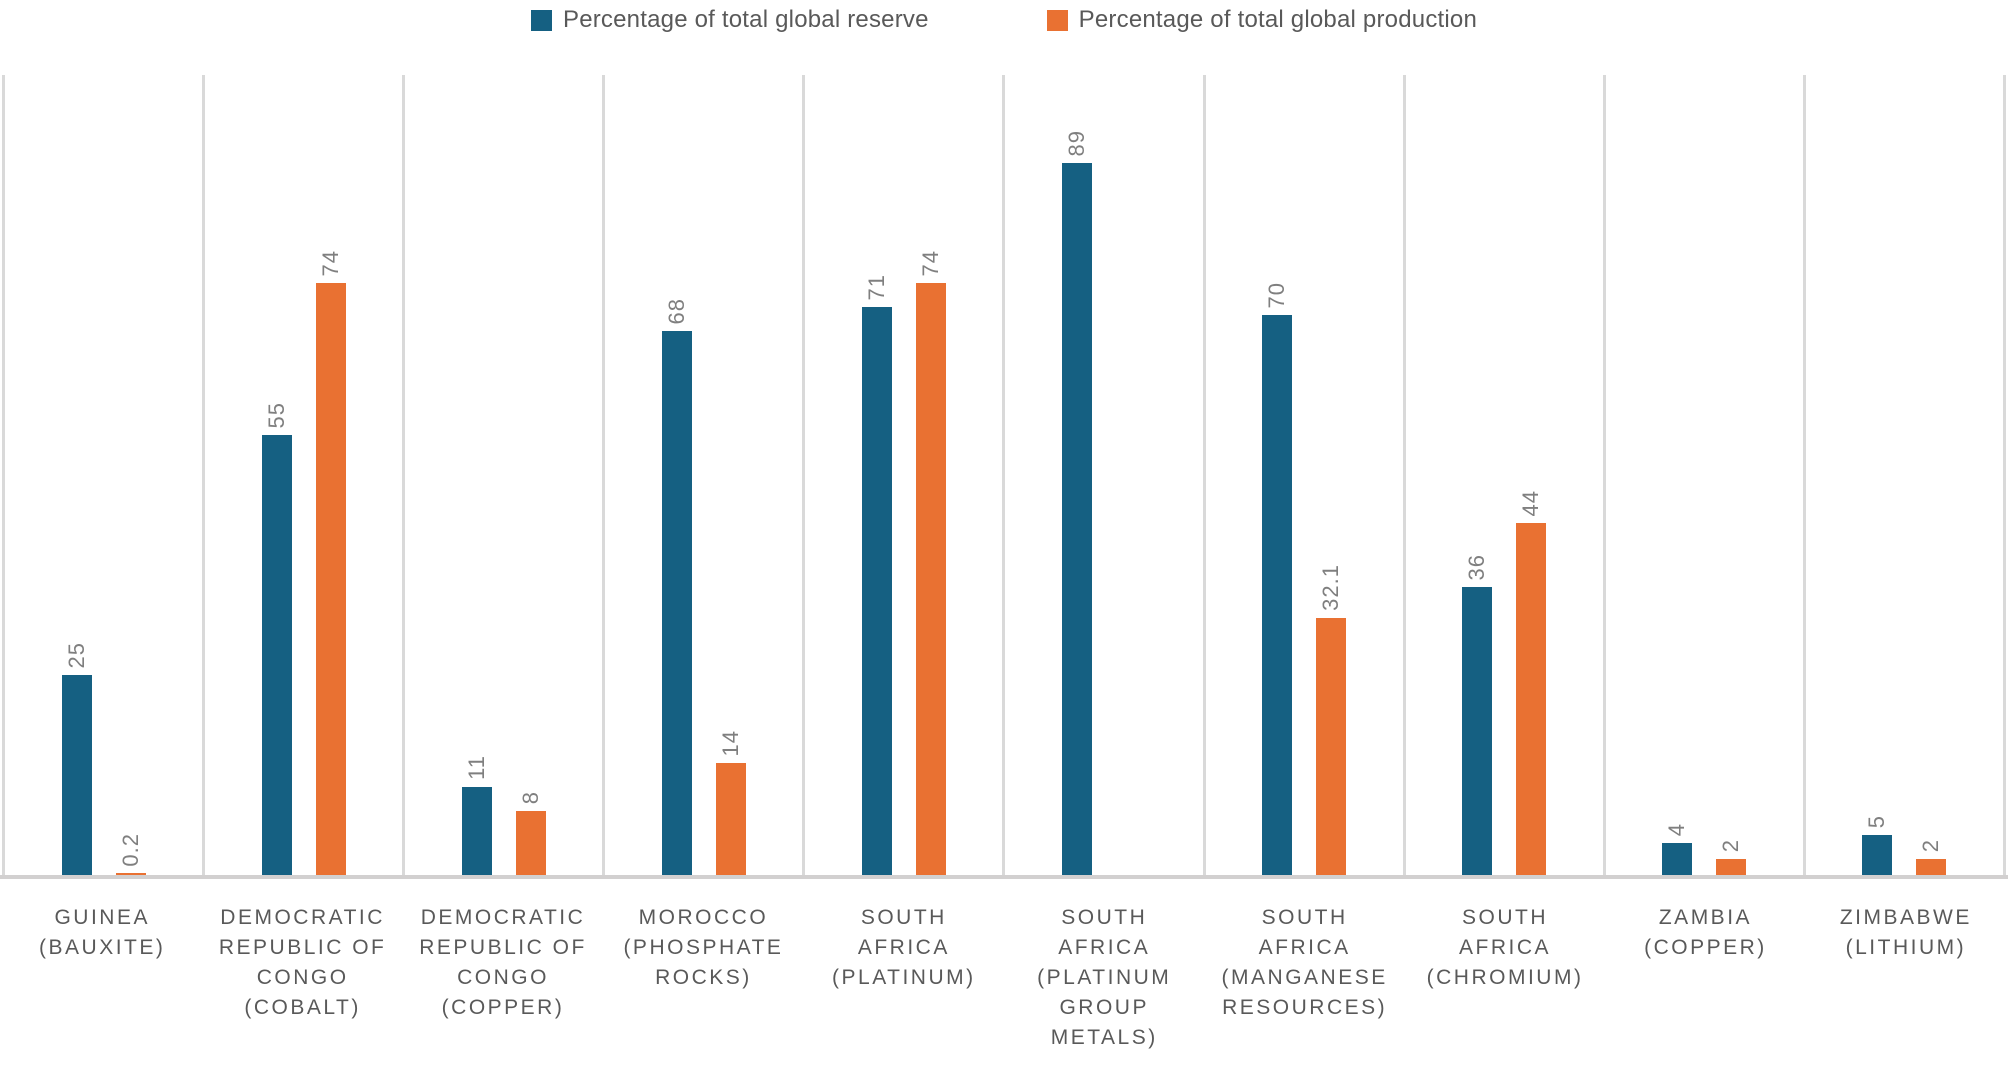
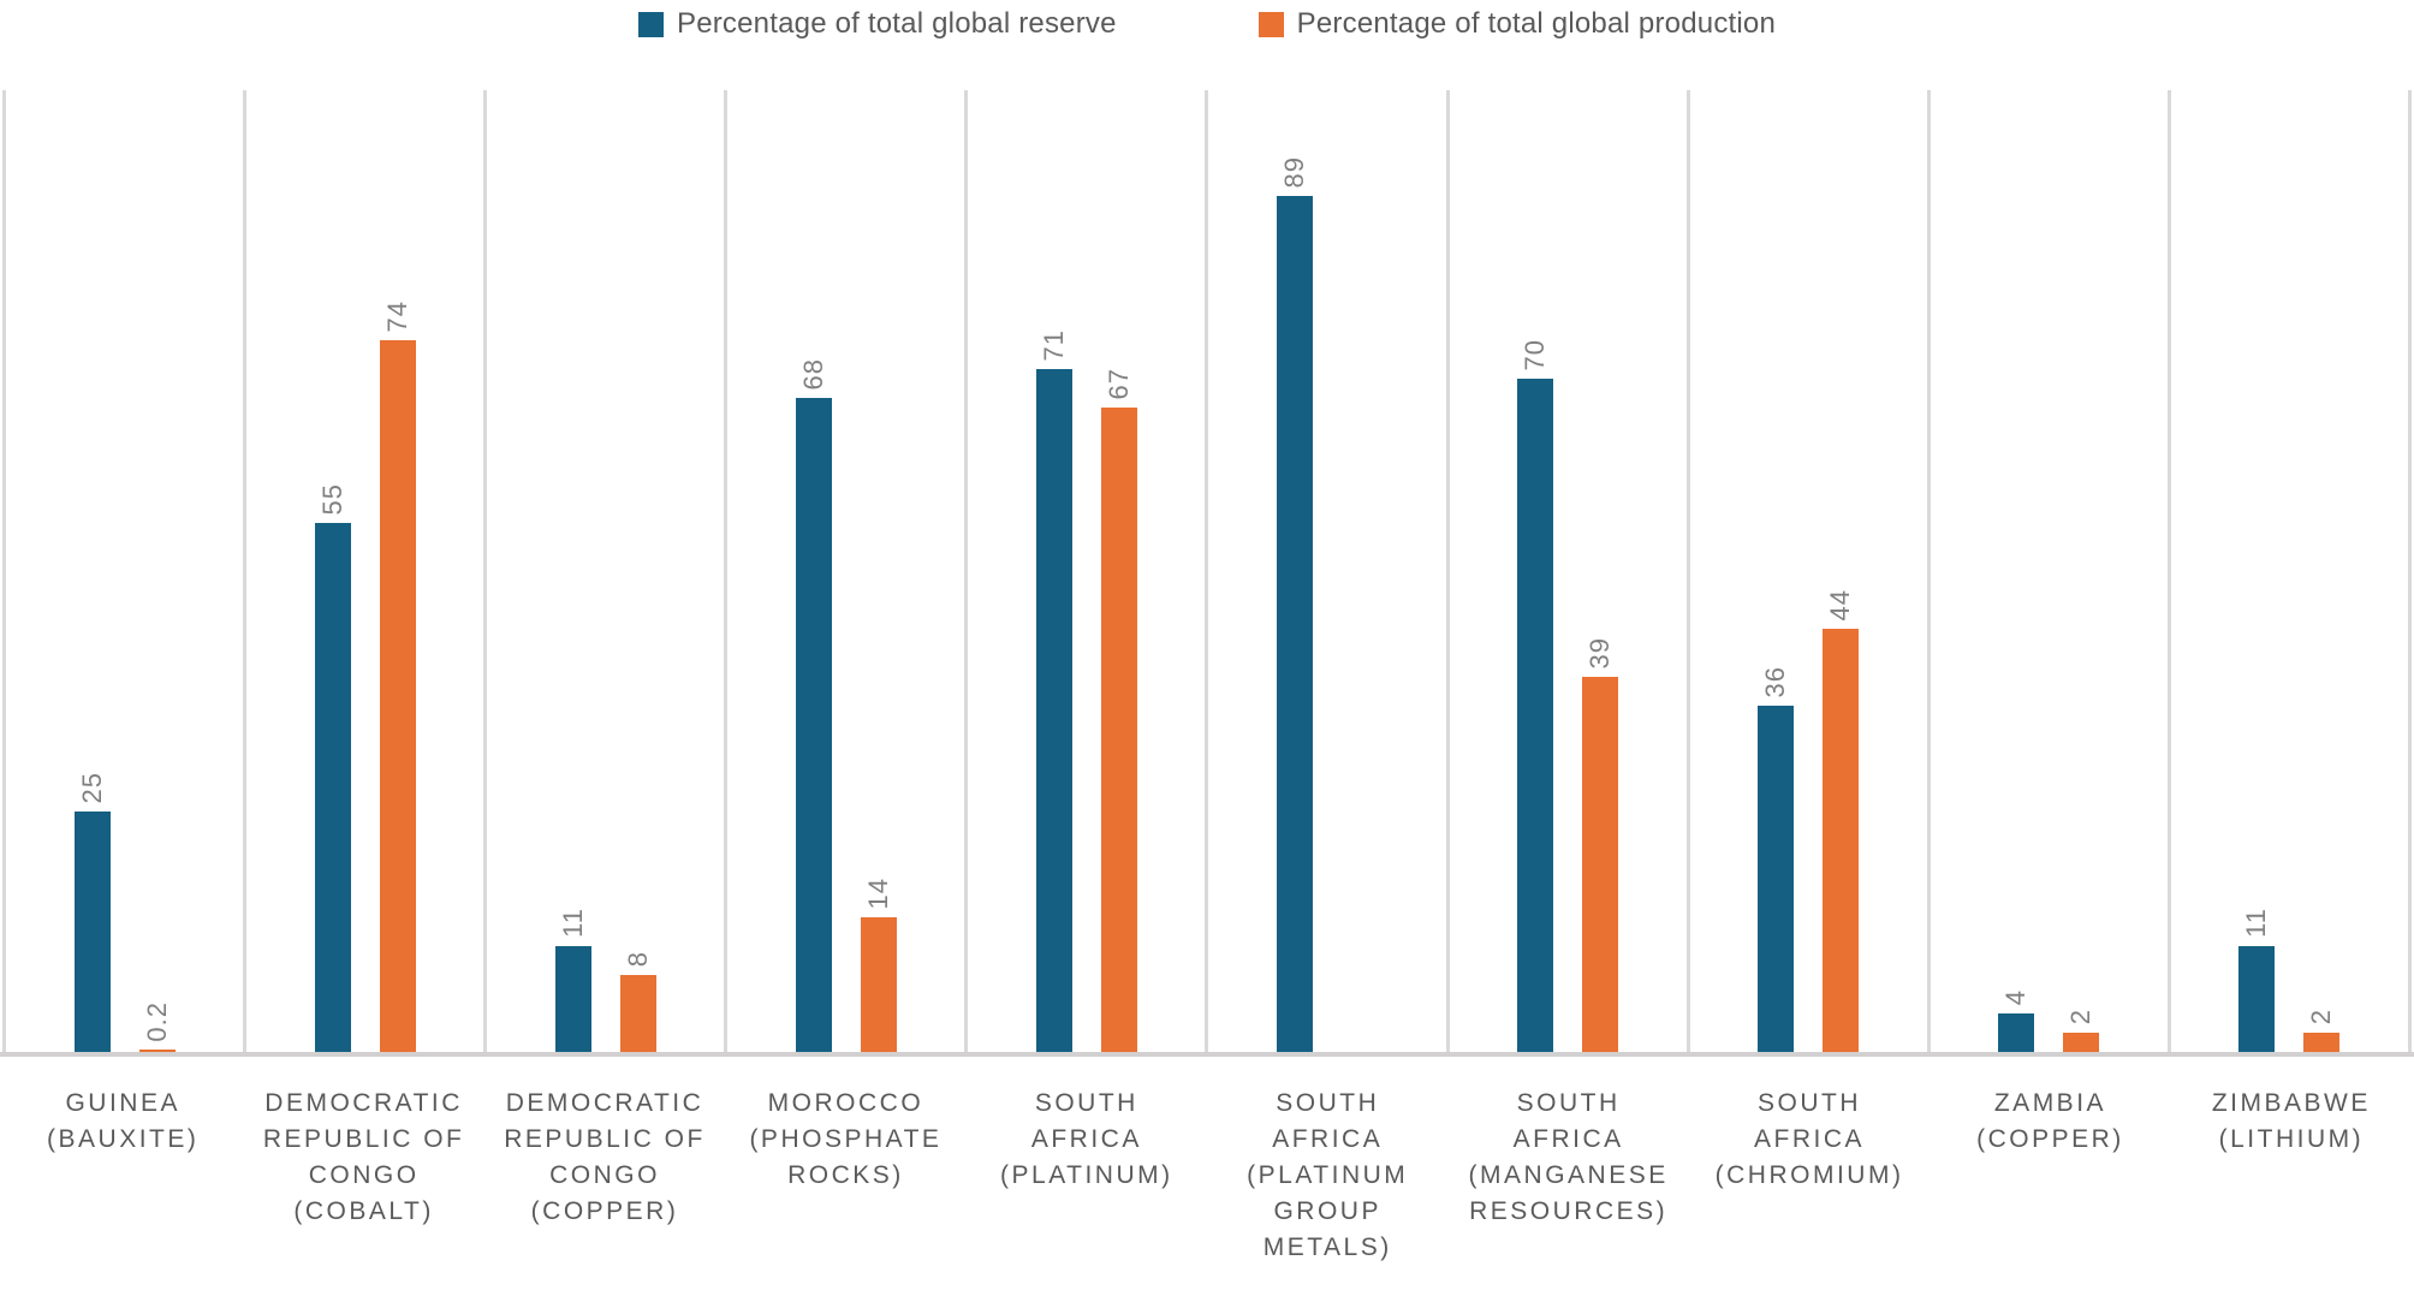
Percentage of total global production/SOUTH AFRICA (PLATINUM): 74 -> 67
Percentage of total global production/SOUTH AFRICA (MANGANESE RESOURCES): 32.1 -> 39
Percentage of total global reserve/ZIMBABWE (LITHIUM): 5 -> 11
